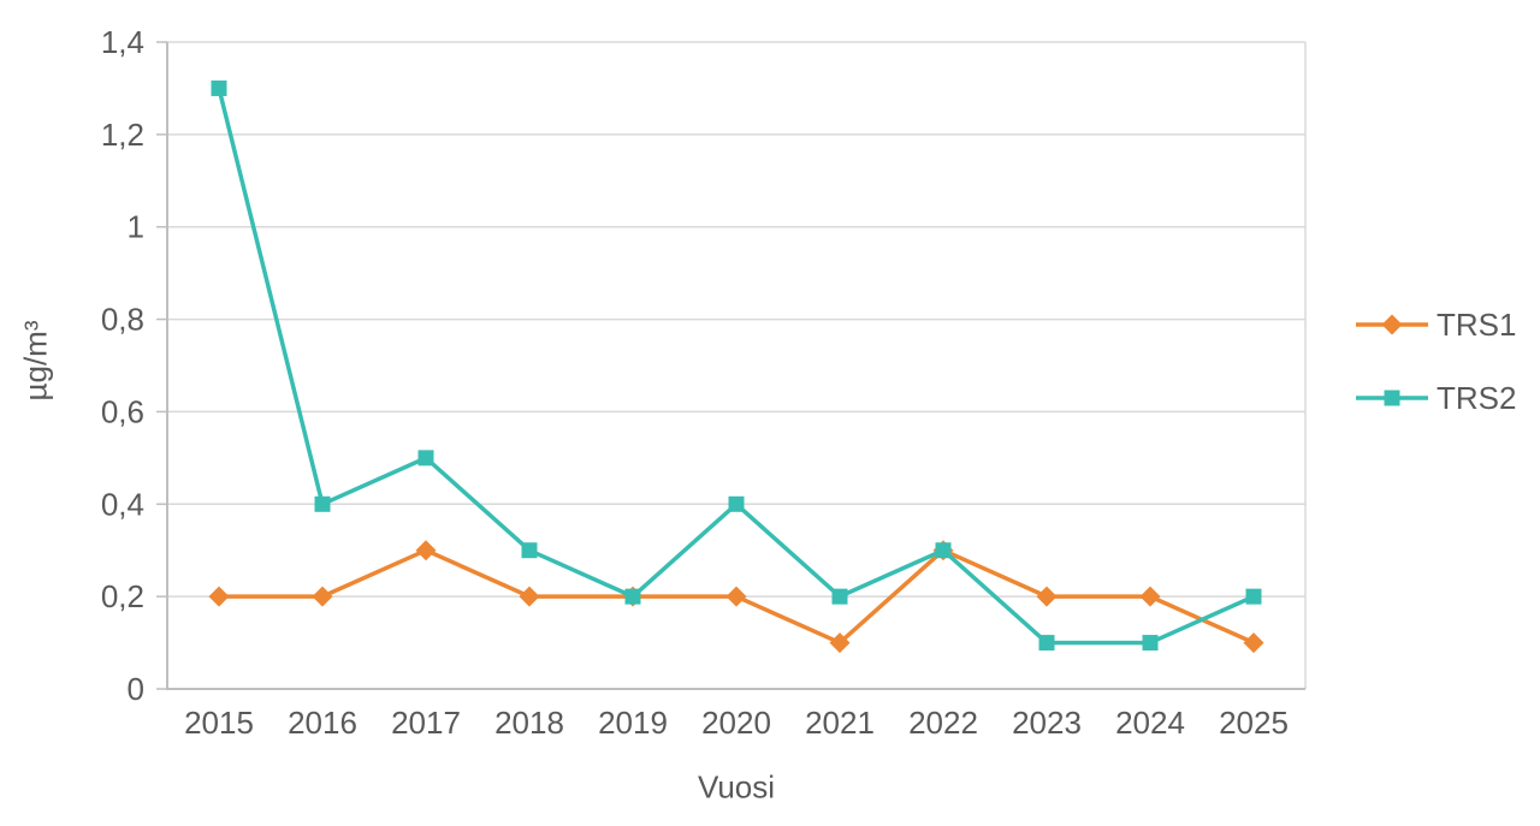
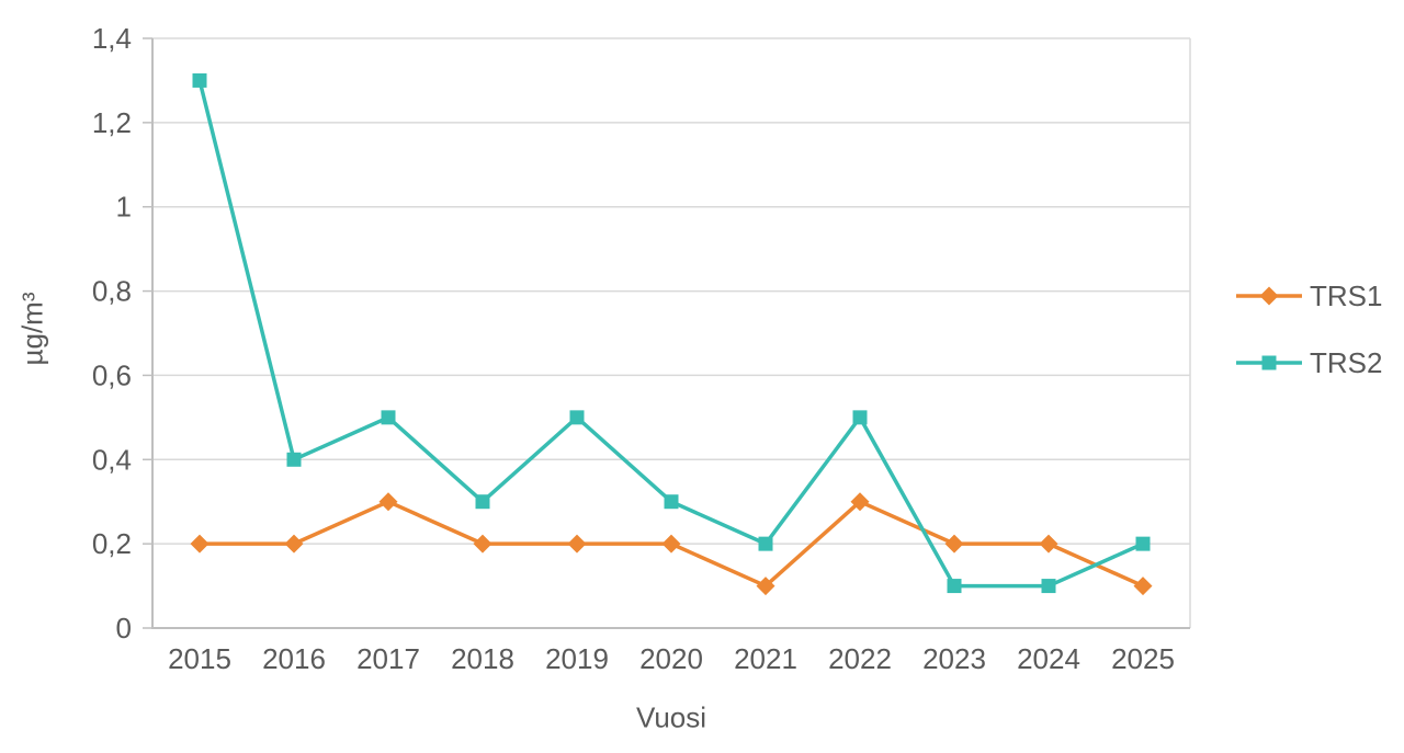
TRS2/2019: 0,2 -> 0,5
TRS2/2020: 0,4 -> 0,3
TRS2/2022: 0,3 -> 0,5
